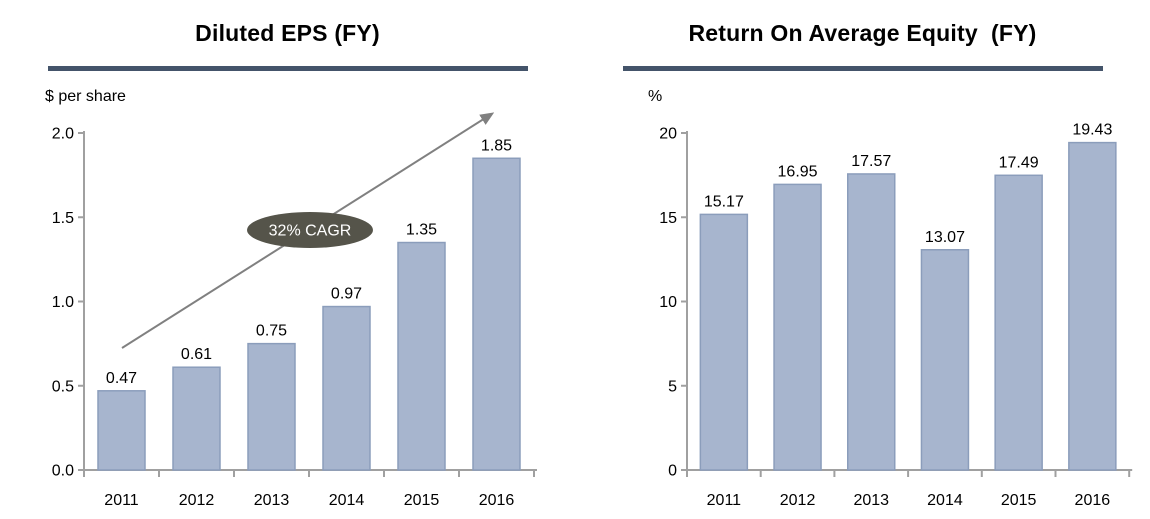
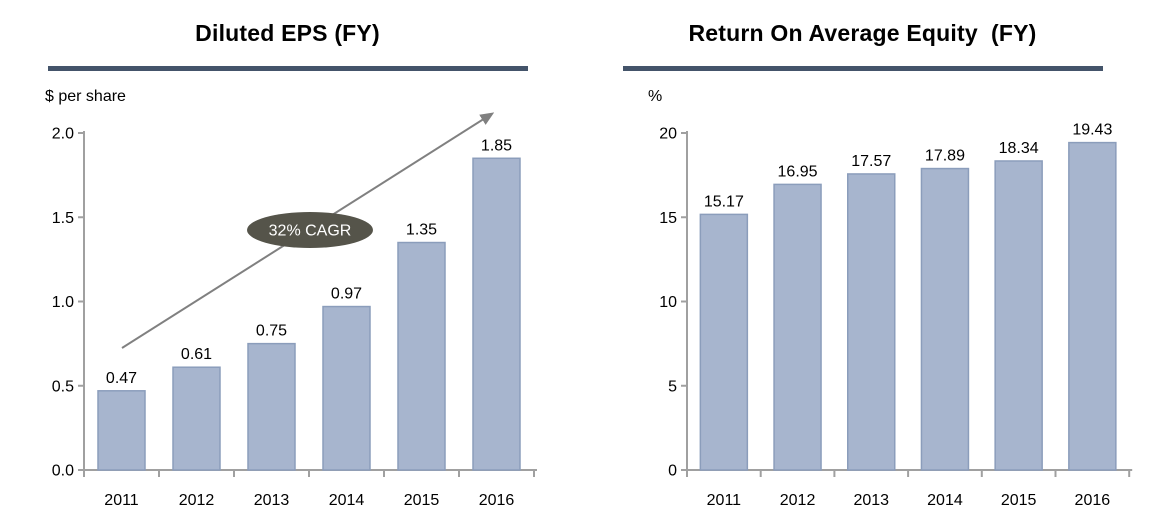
Return On Average Equity (FY)/2014: 13.07 -> 17.89
Return On Average Equity (FY)/2015: 17.49 -> 18.34
